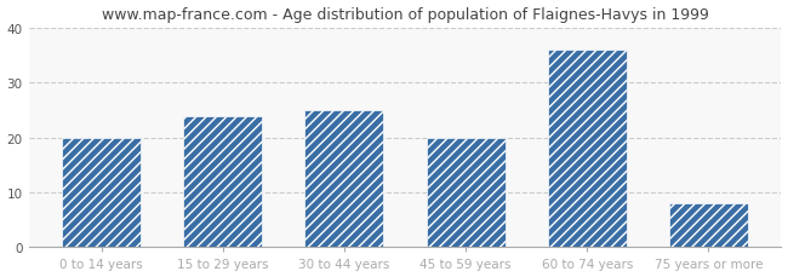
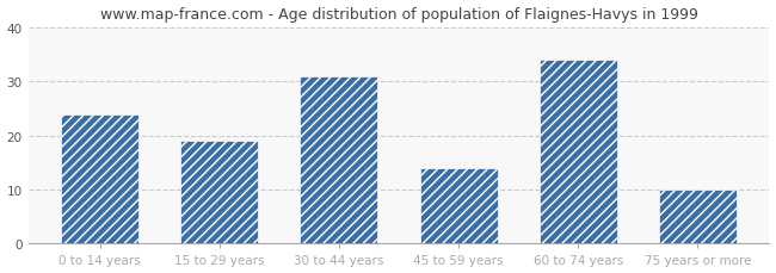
0 to 14 years: 20 -> 24
15 to 29 years: 24 -> 19
30 to 44 years: 25 -> 31
45 to 59 years: 20 -> 14
60 to 74 years: 36 -> 34
75 years or more: 8 -> 10
